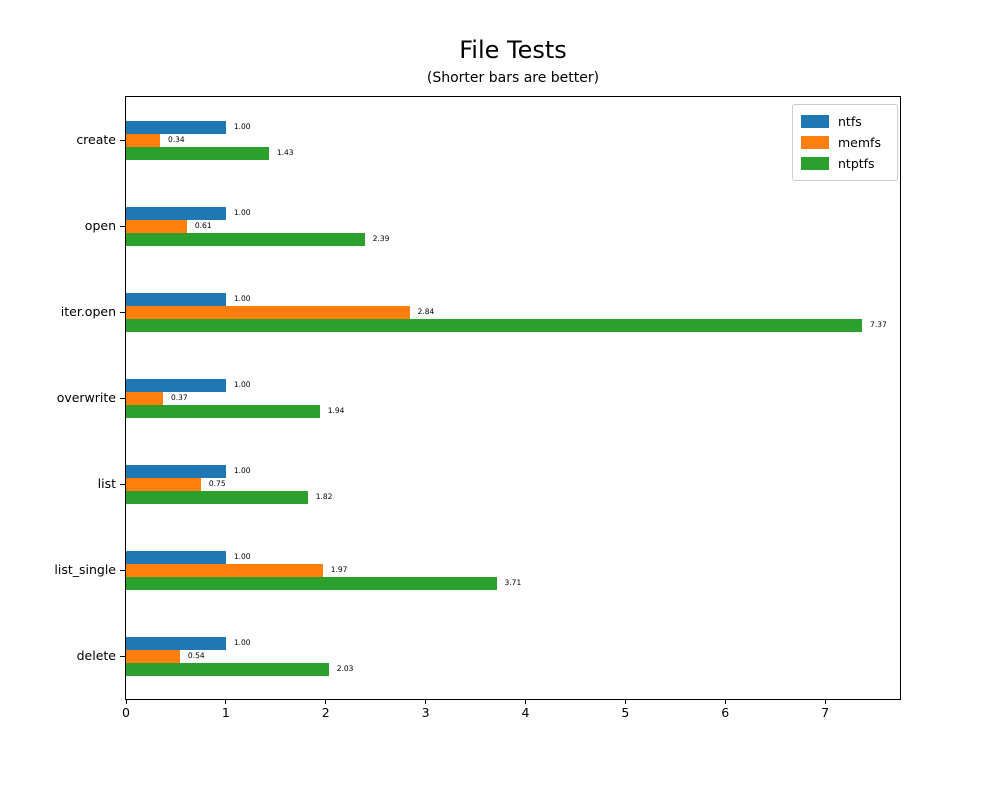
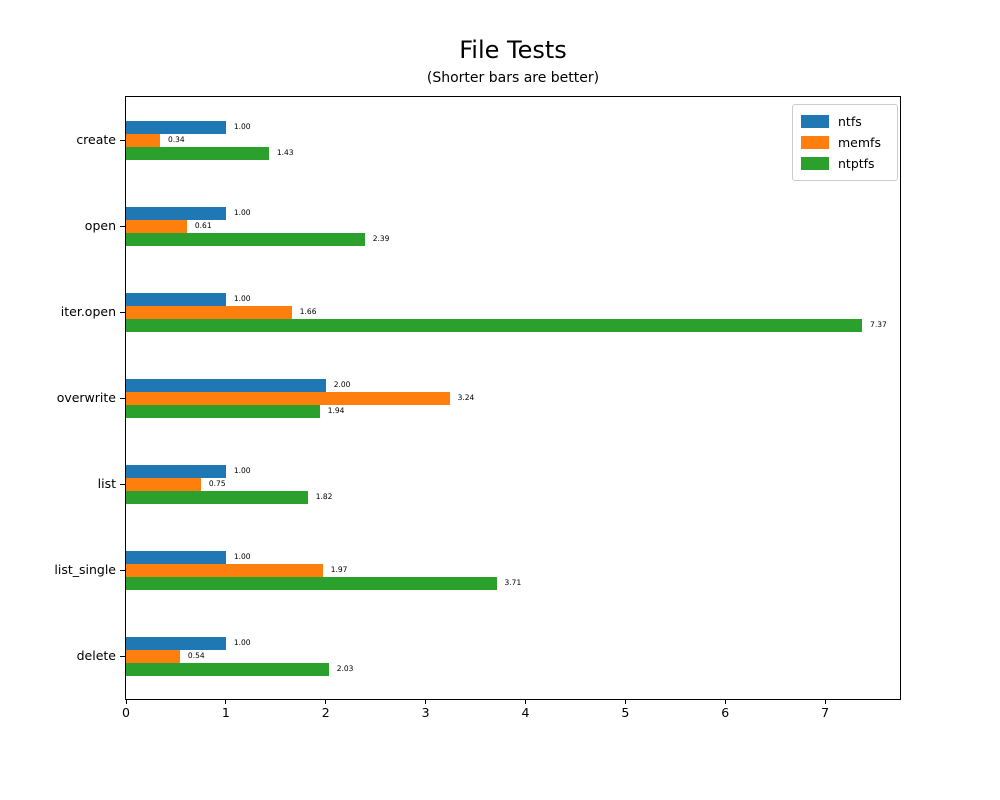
memfs/iter.open: 2.84 -> 1.66
ntfs/overwrite: 1.00 -> 2.00
memfs/overwrite: 0.37 -> 3.24
